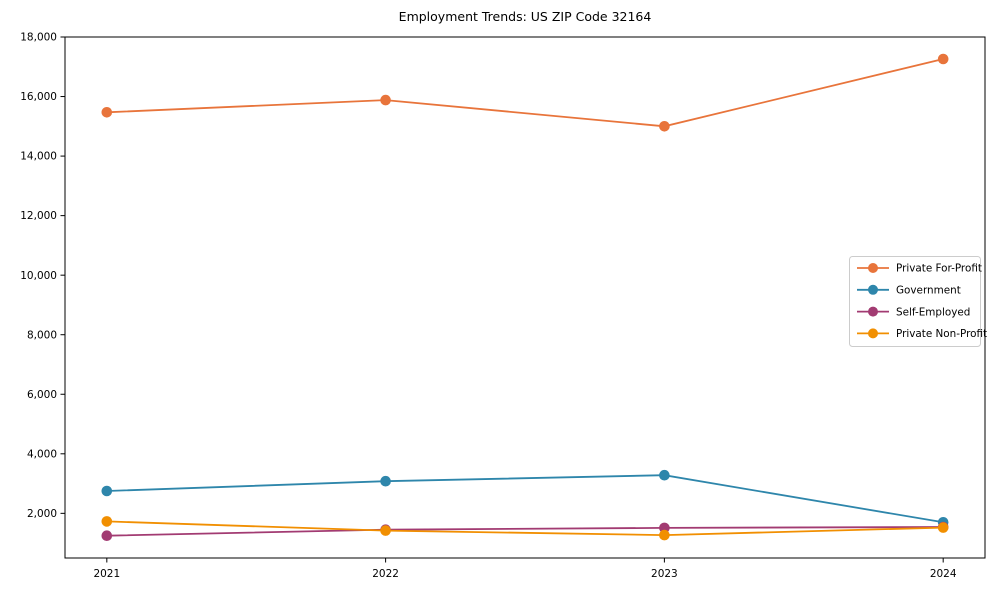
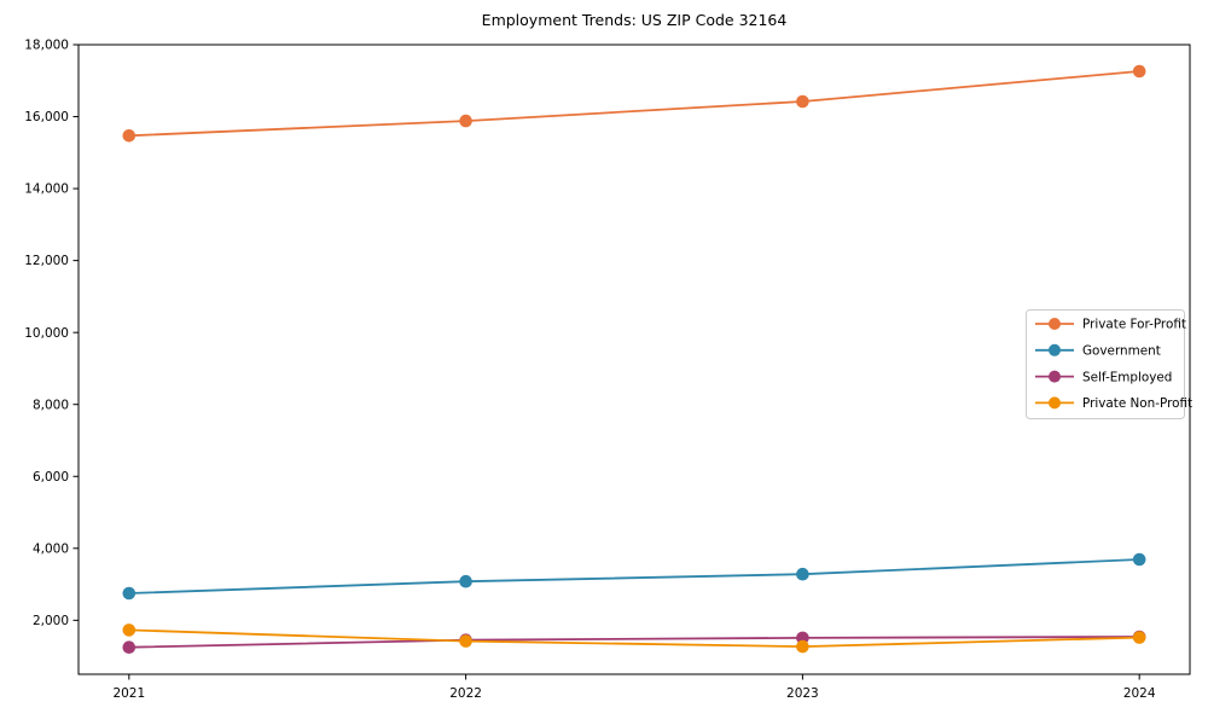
Private For-Profit/2023: 15000 -> 16400
Government/2024: 1700 -> 3700
